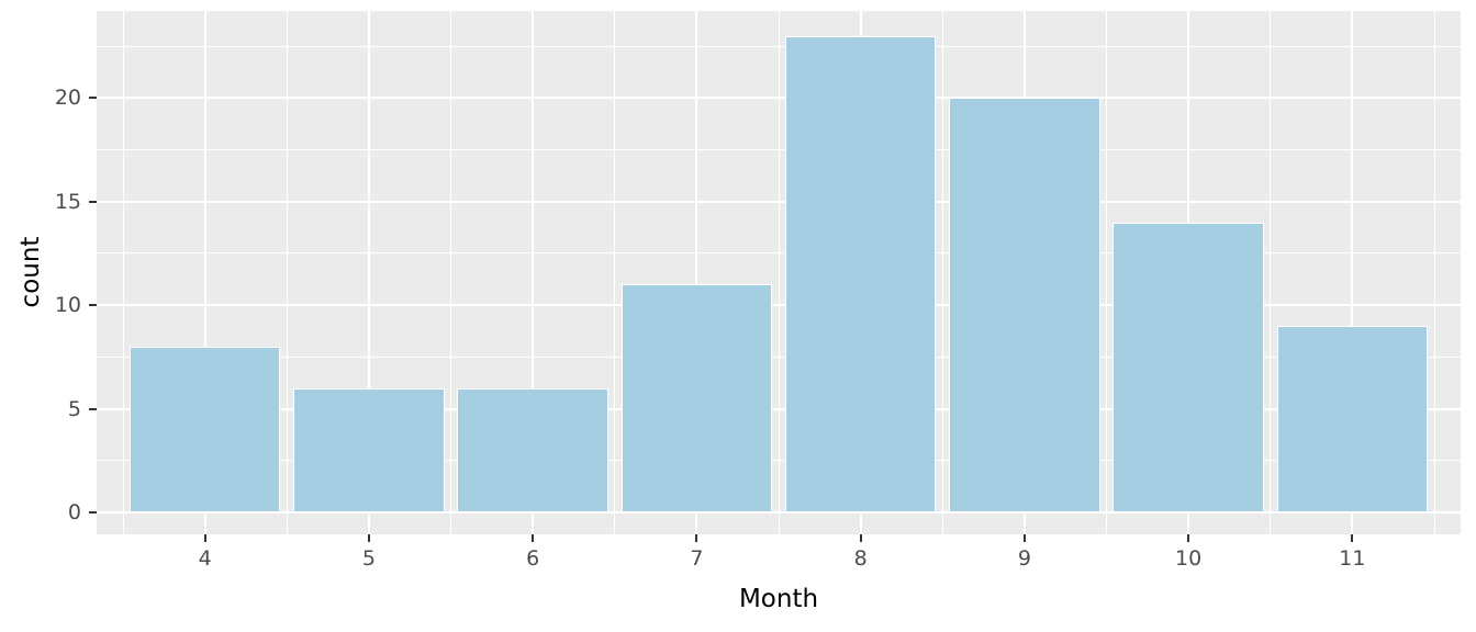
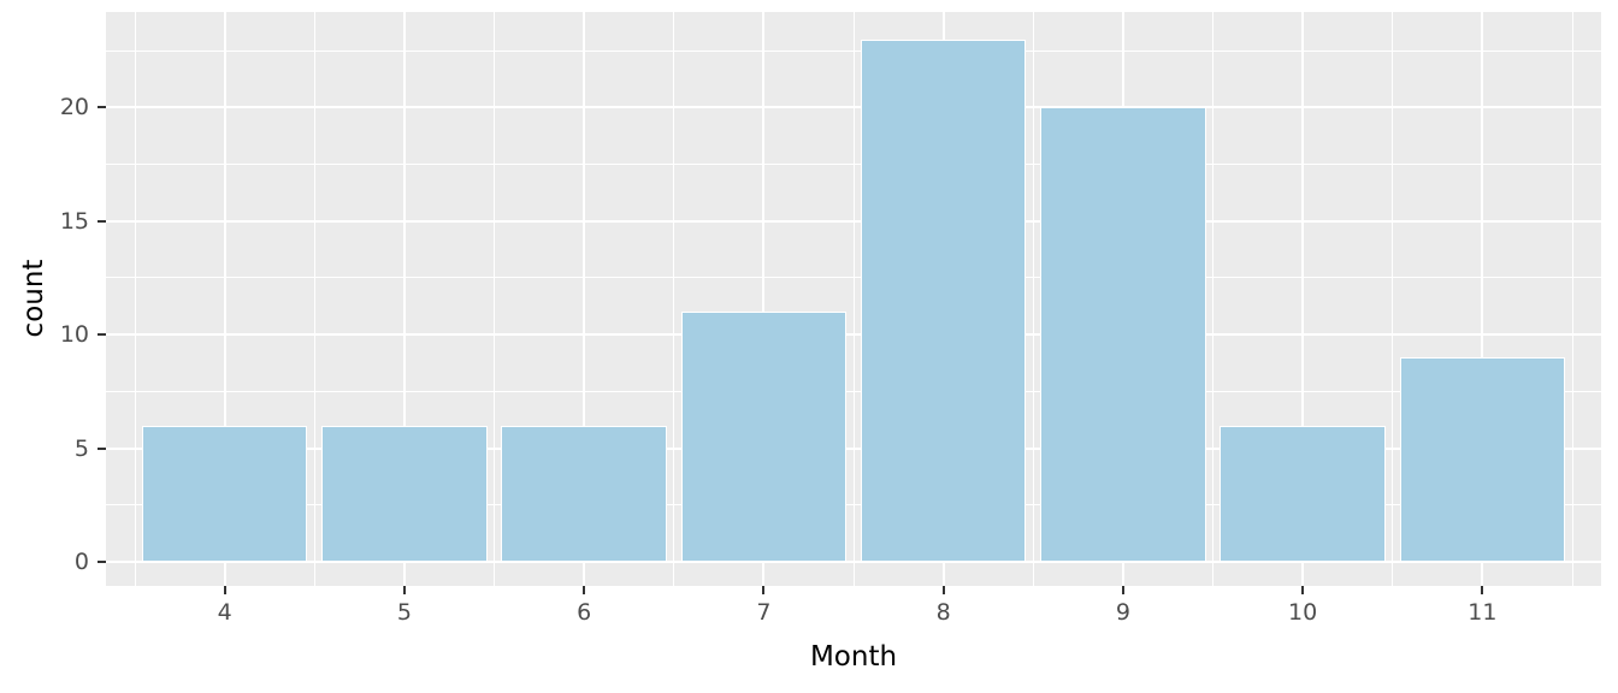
4: 8 -> 6
10: 14 -> 6
